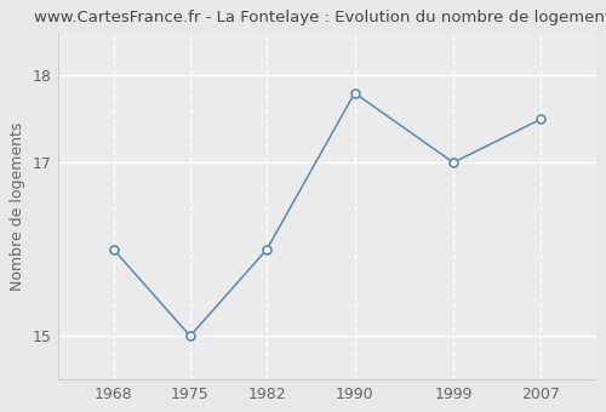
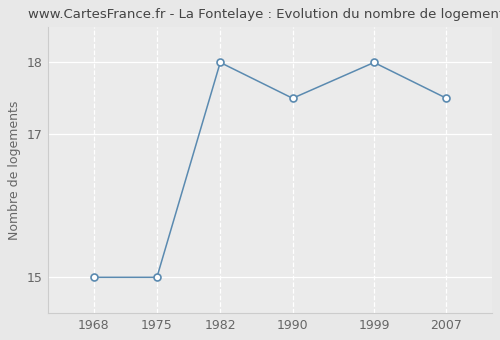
1968: 16.0 -> 15.0
1982: 16.0 -> 18.0
1990: 17.8 -> 17.5
1999: 17.0 -> 18.0
